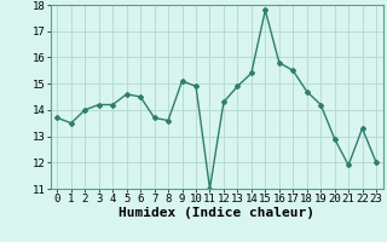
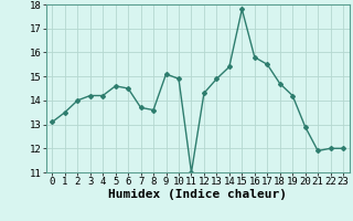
0: 13.7 -> 13.1
22: 13.3 -> 12.0
